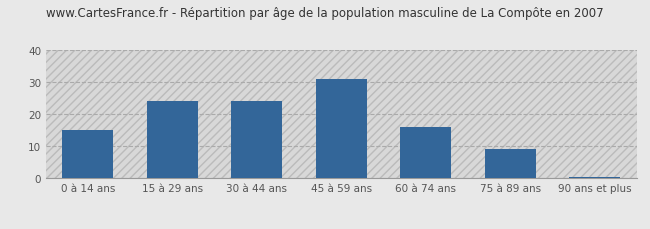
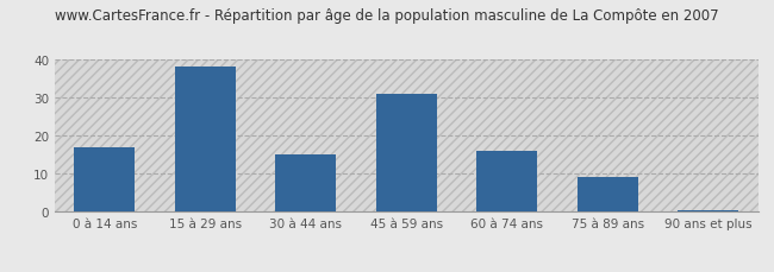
0 à 14 ans: 15.0 -> 17.0
15 à 29 ans: 24.0 -> 38.0
30 à 44 ans: 24.0 -> 15.0
